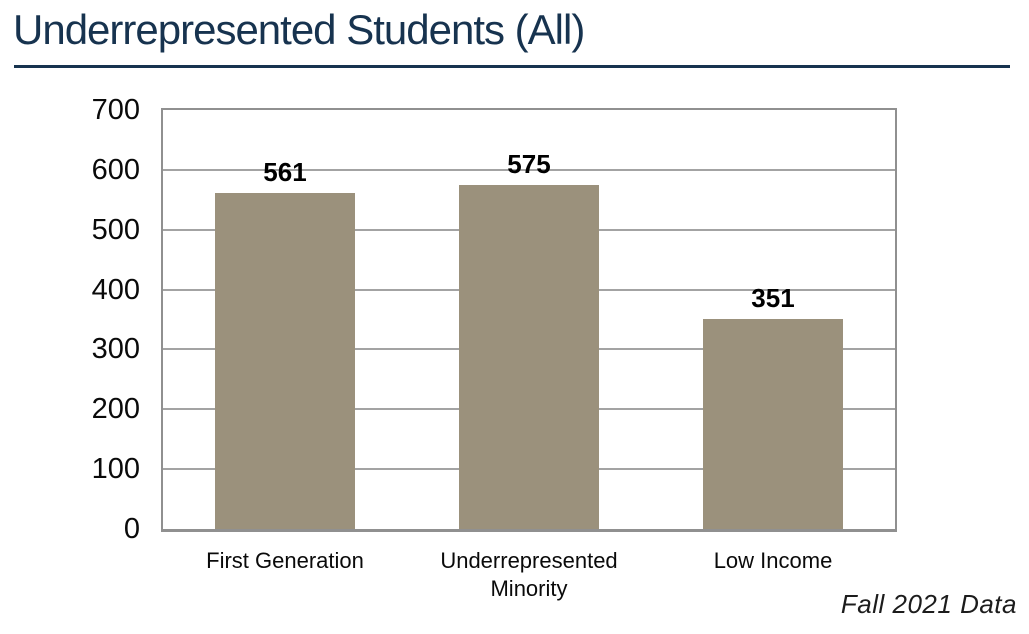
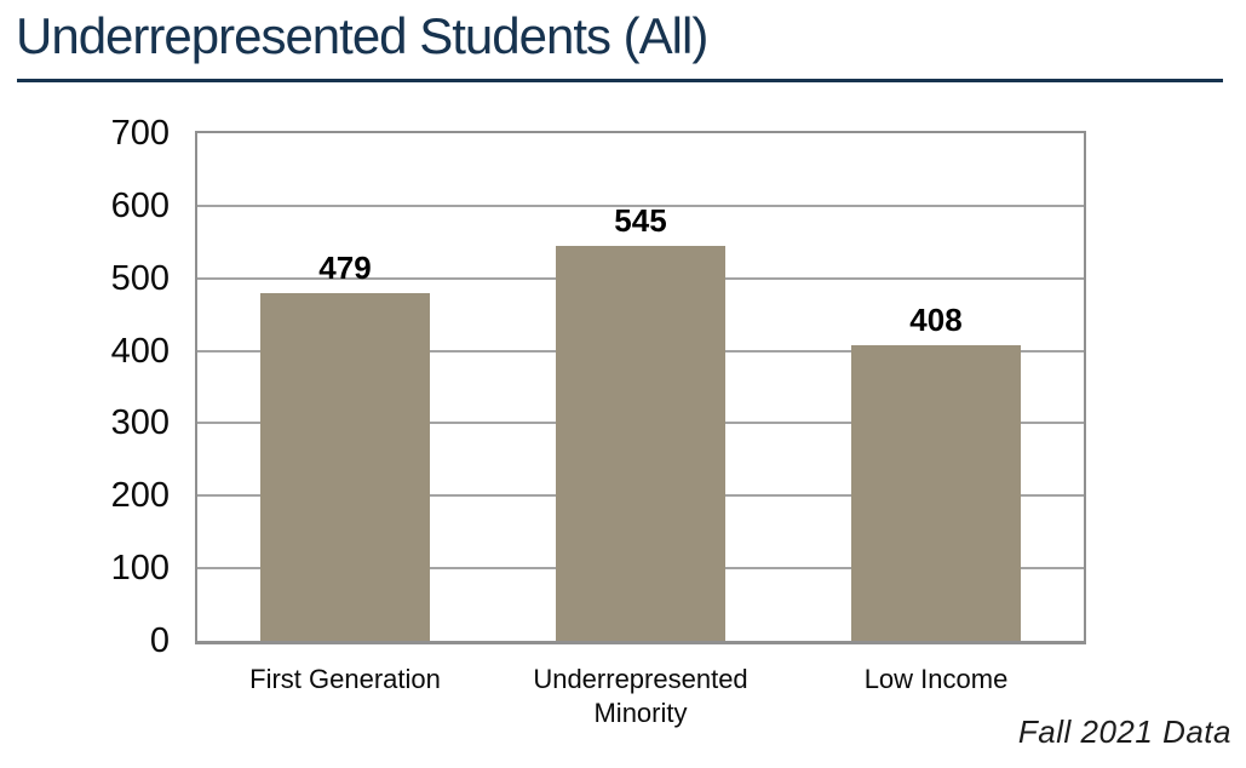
First Generation: 561 -> 479
Underrepresented Minority: 575 -> 545
Low Income: 351 -> 408
